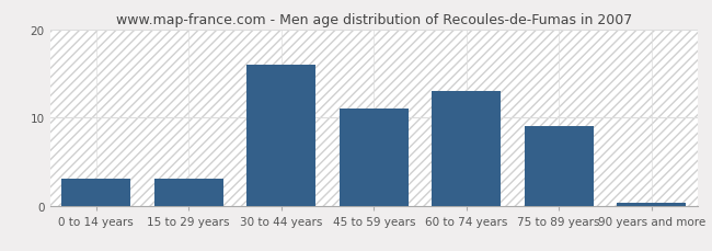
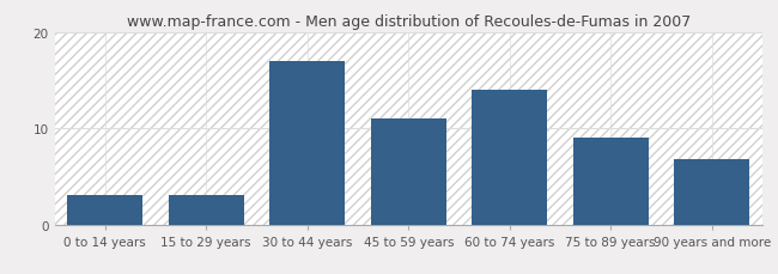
30 to 44 years: 16.0 -> 17.0
60 to 74 years: 13.0 -> 14.0
90 years and more: 0.3 -> 6.8
